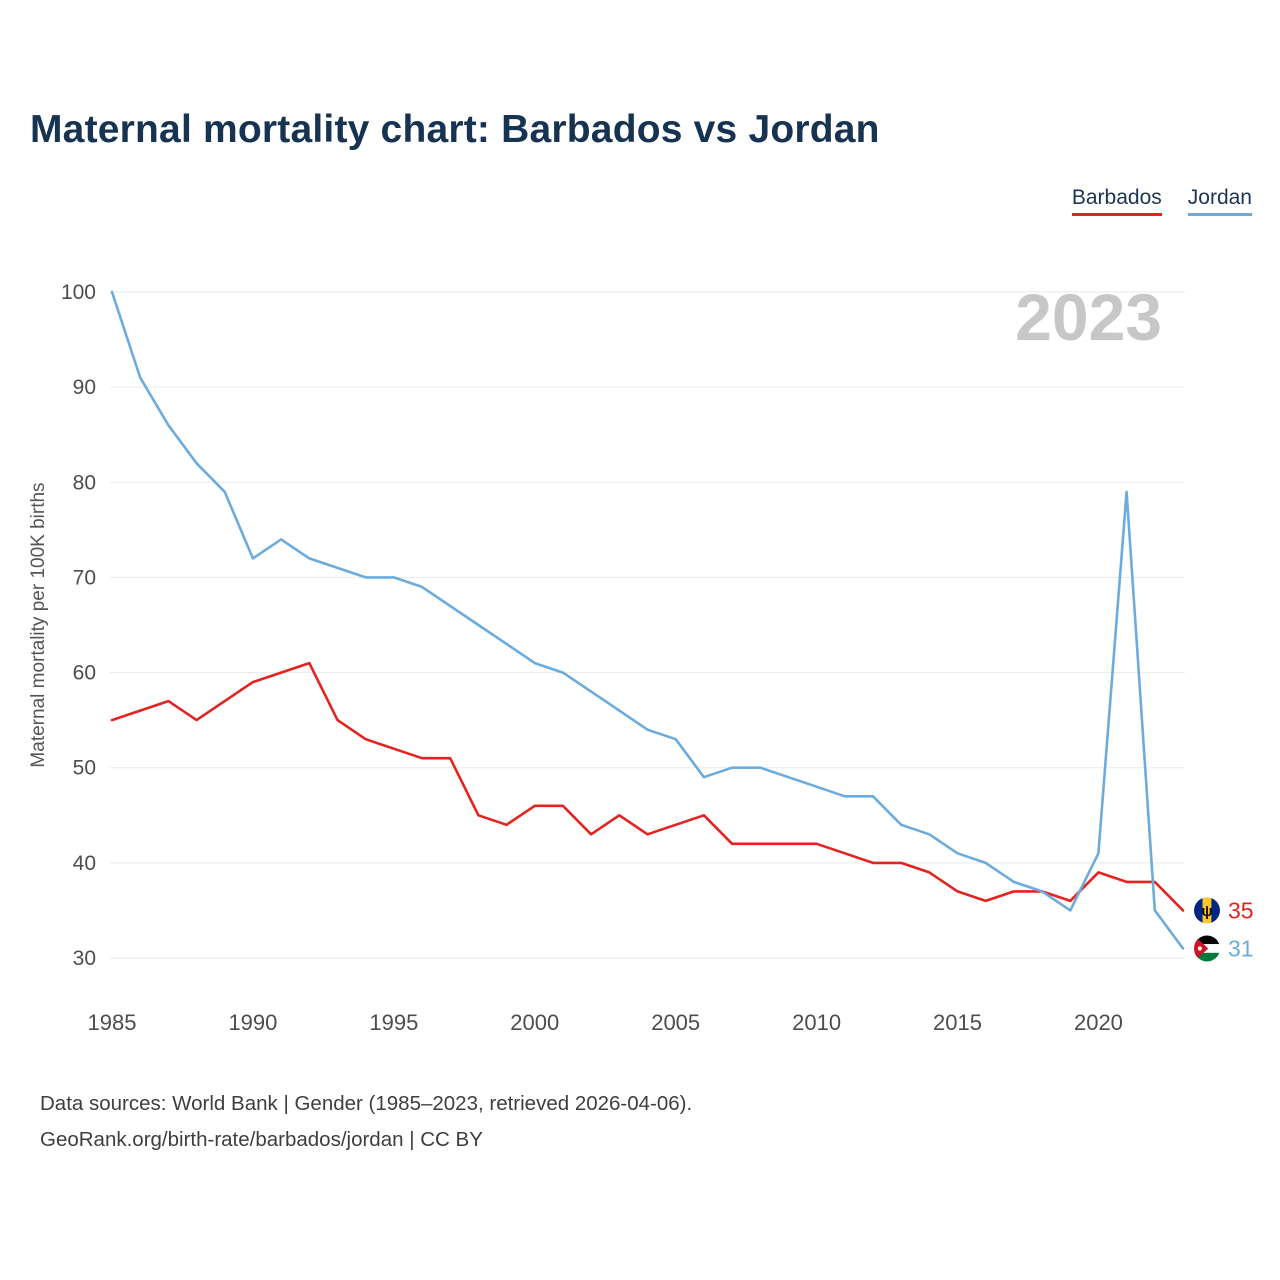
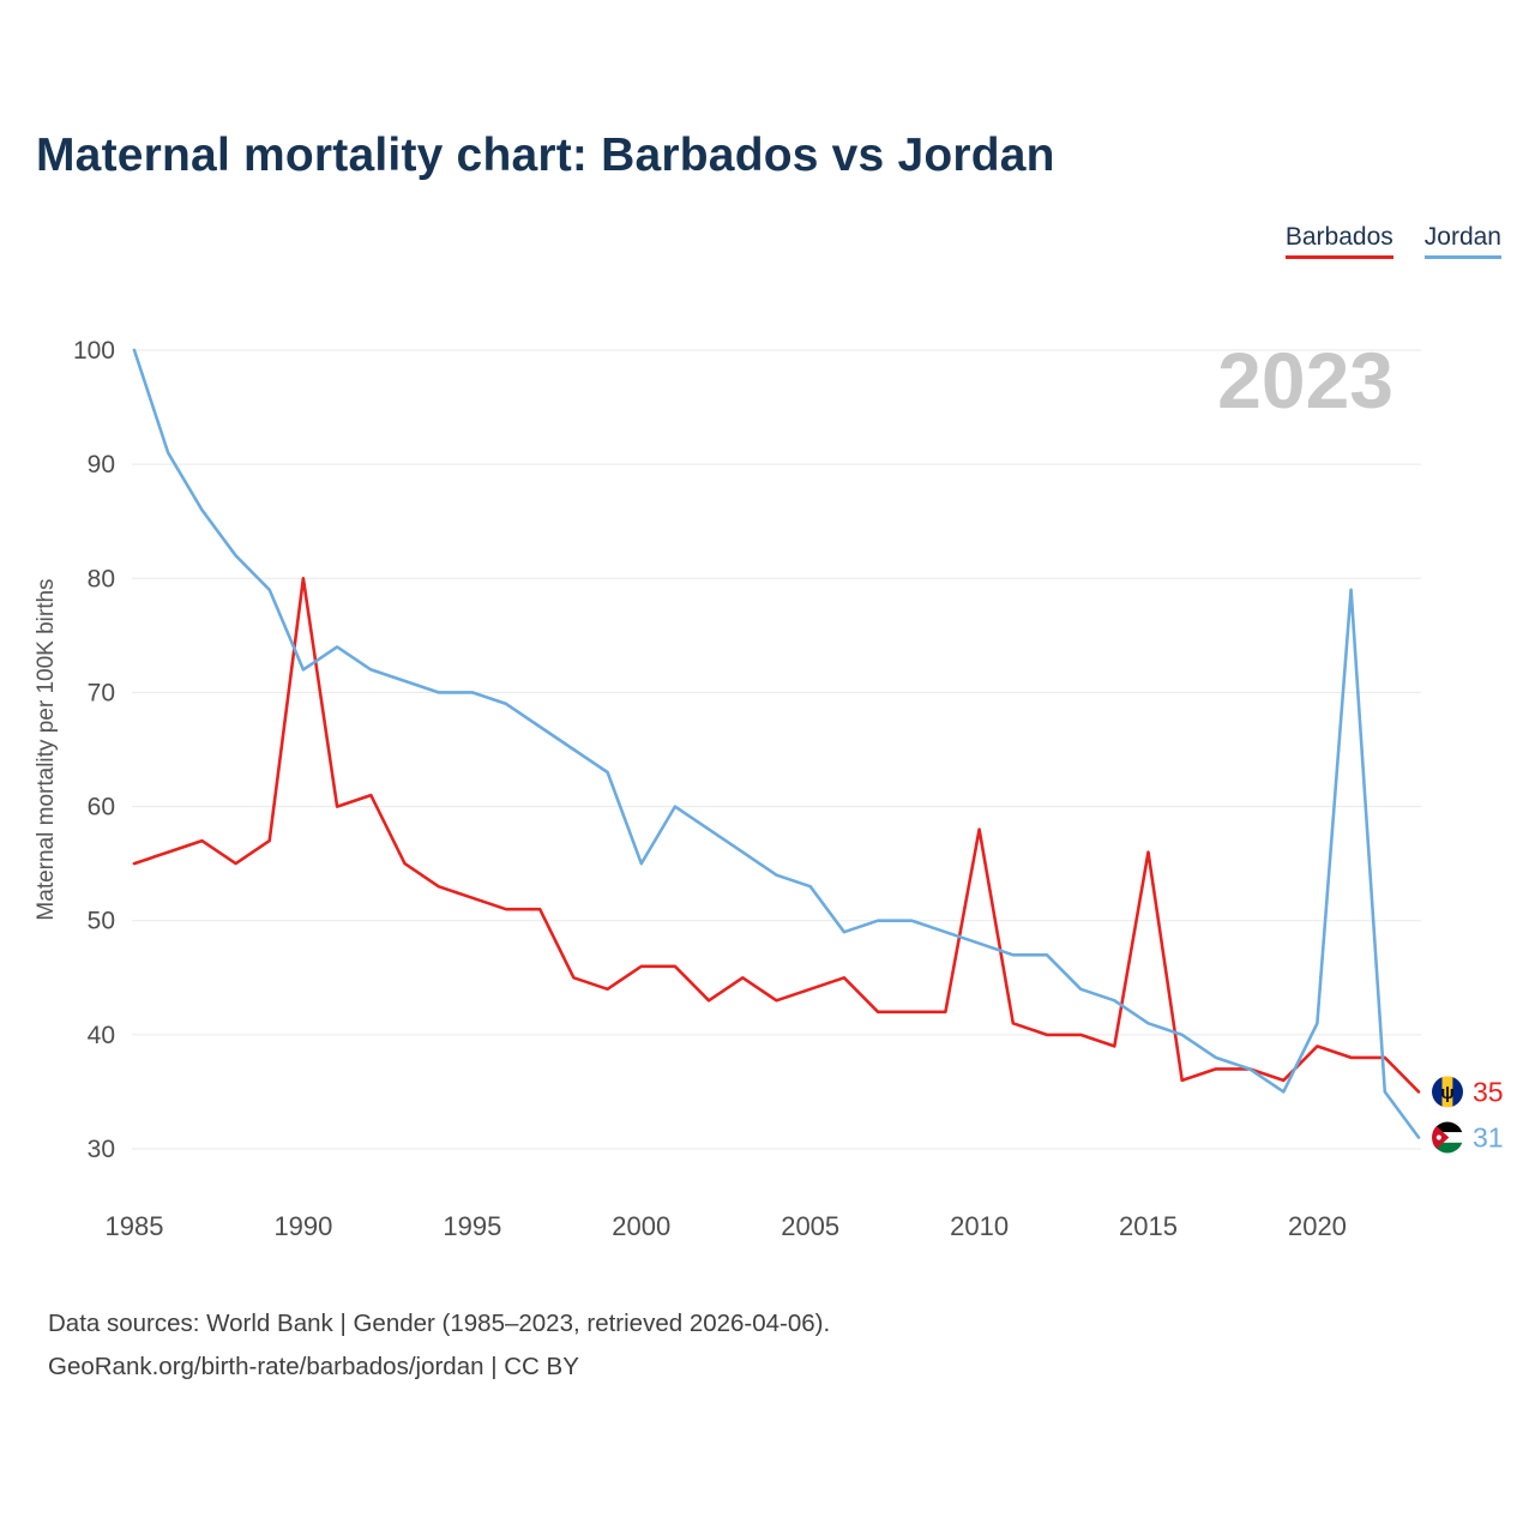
Barbados/1990: 59 -> 80
Jordan/2000: 61 -> 55
Barbados/2010: 42 -> 58
Barbados/2015: 37 -> 56
